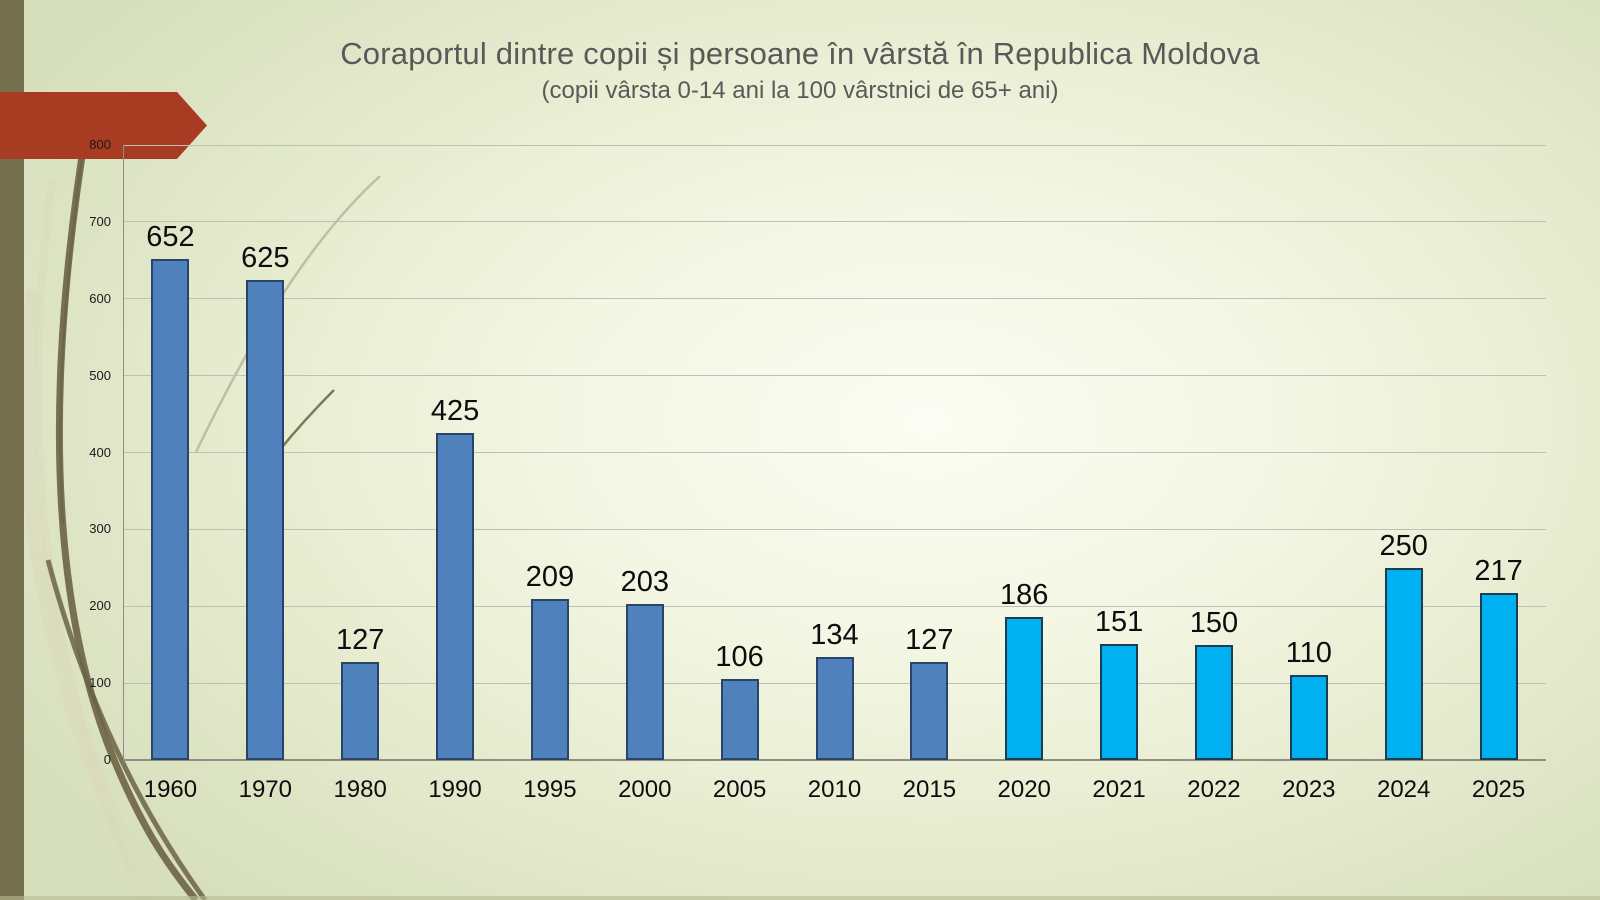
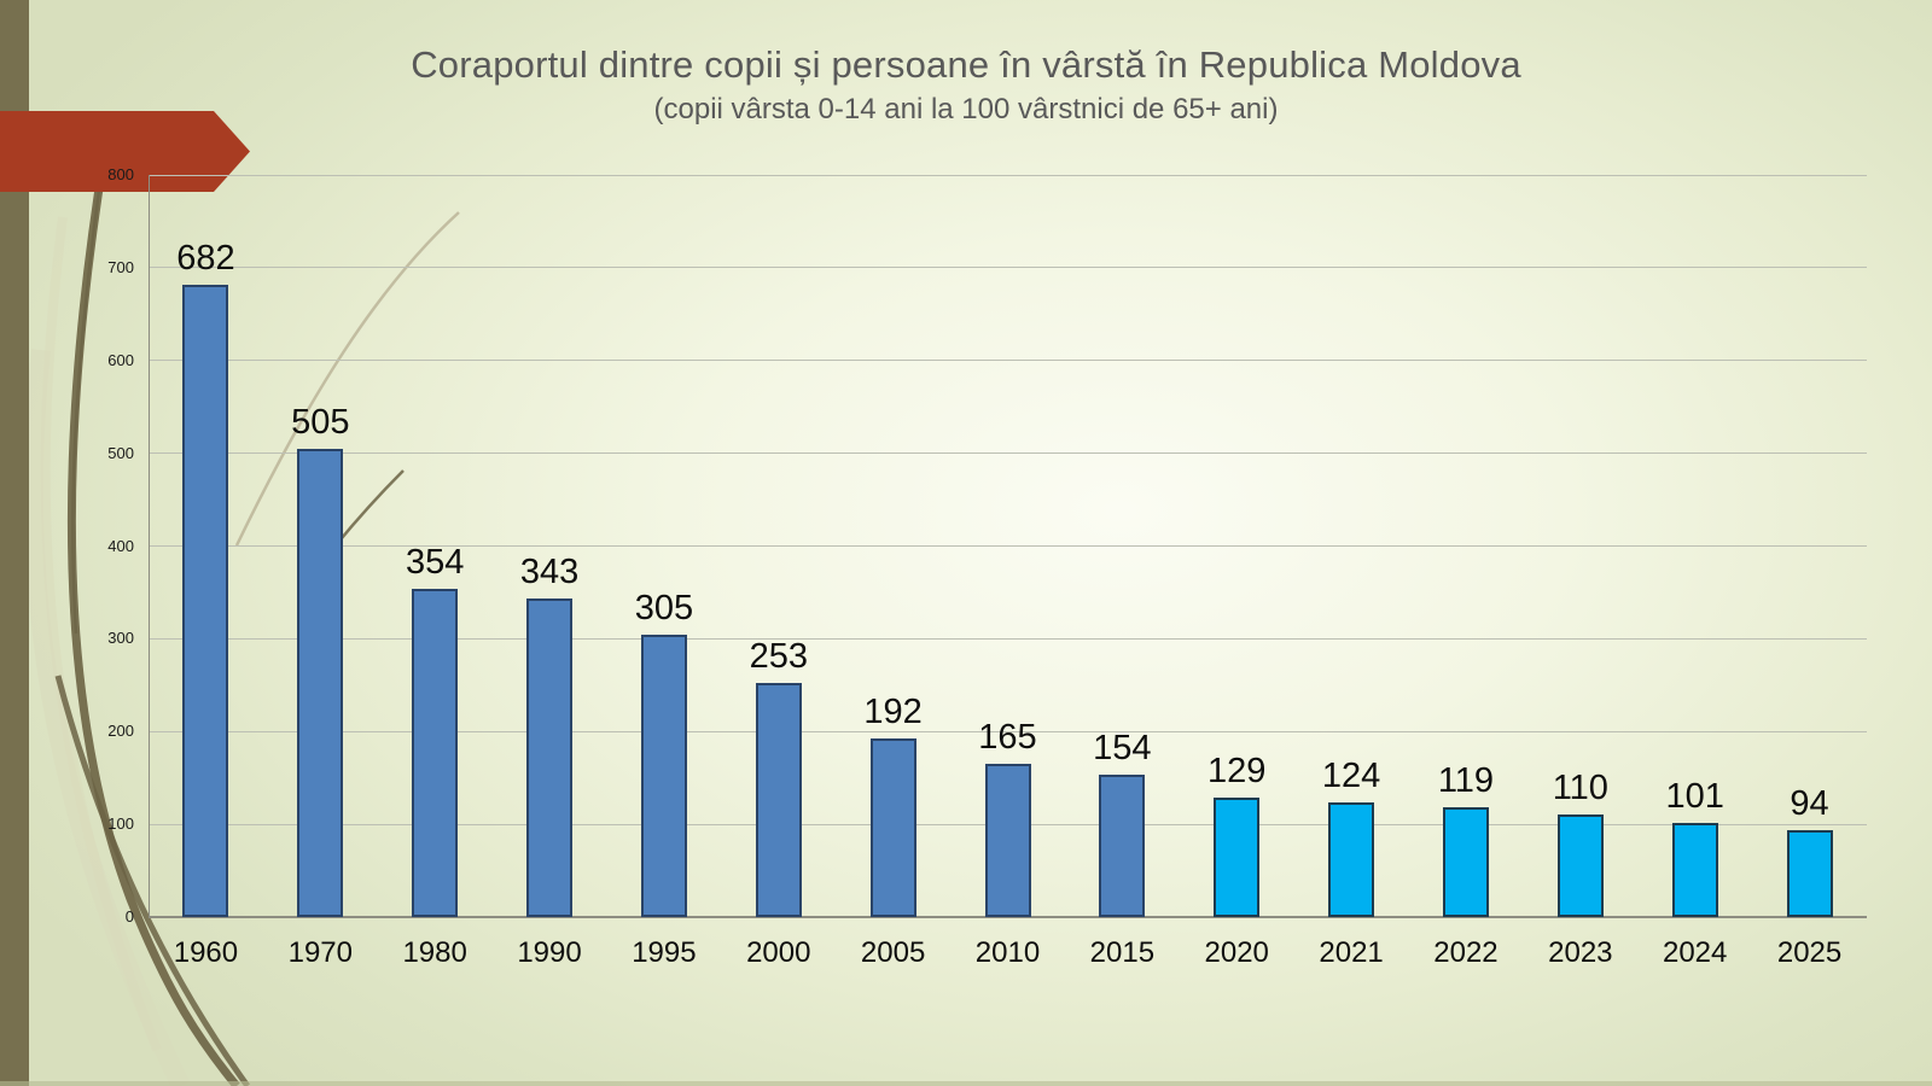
1960: 652 -> 682
1970: 625 -> 505
1980: 127 -> 354
1990: 425 -> 343
1995: 209 -> 305
2000: 203 -> 253
2005: 106 -> 192
2010: 134 -> 165
2015: 127 -> 154
2020: 186 -> 129
2021: 151 -> 124
2022: 150 -> 119
2024: 250 -> 101
2025: 217 -> 94
